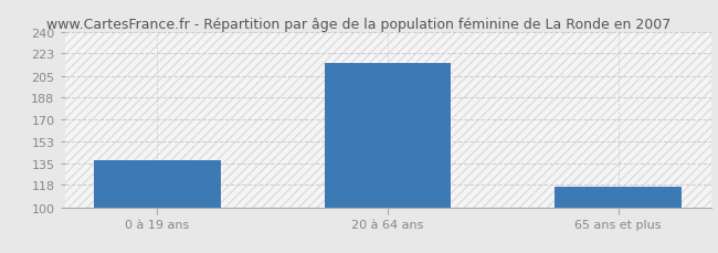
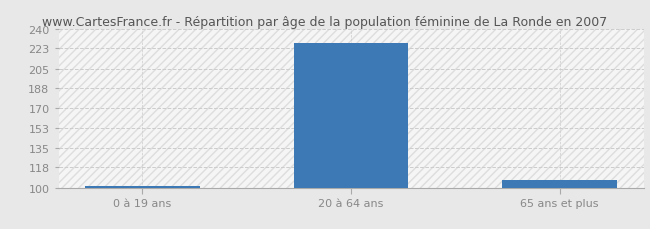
0 à 19 ans: 138 -> 101
20 à 64 ans: 215 -> 228
65 ans et plus: 116 -> 107
